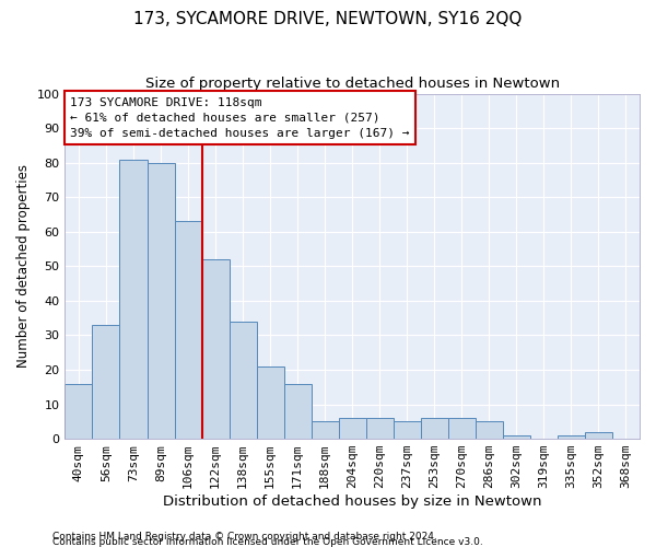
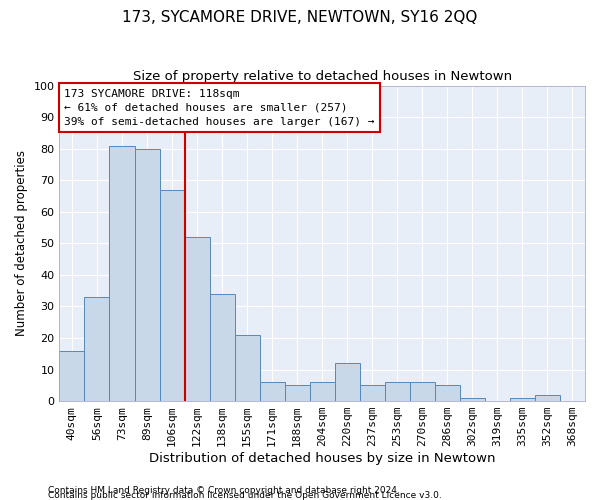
106sqm: 63 -> 67
171sqm: 16 -> 6
220sqm: 6 -> 12
